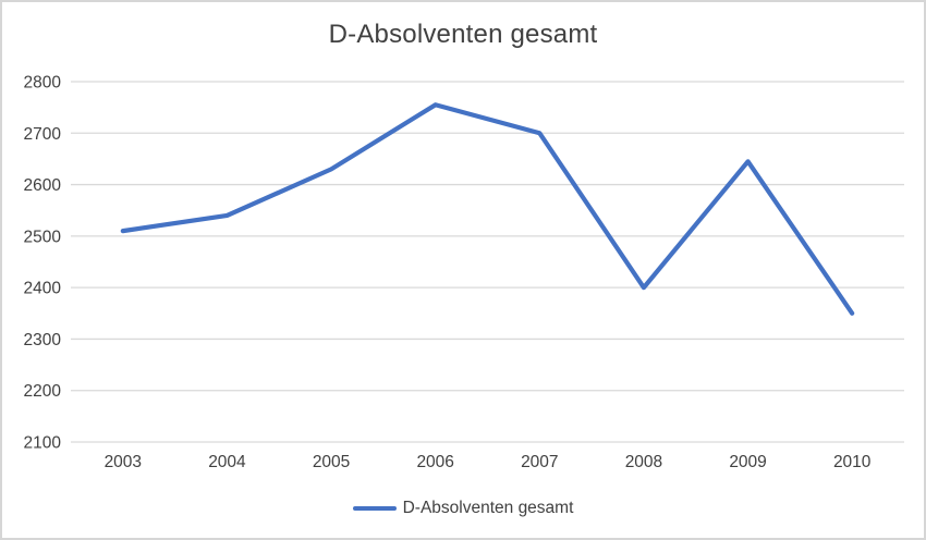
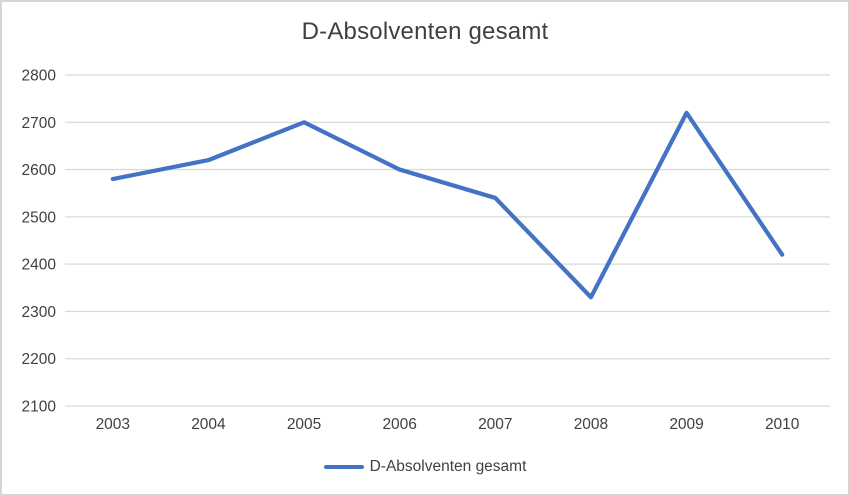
2003: 2510 -> 2580
2004: 2540 -> 2620
2005: 2630 -> 2700
2006: 2760 -> 2600
2007: 2700 -> 2540
2008: 2400 -> 2330
2009: 2640 -> 2720
2010: 2350 -> 2420
